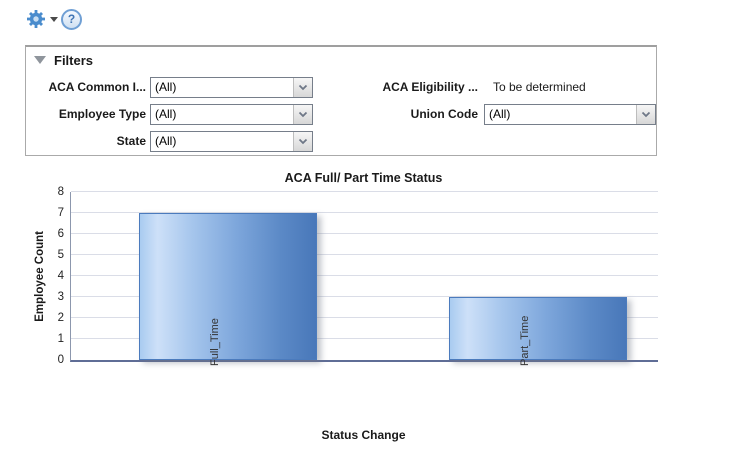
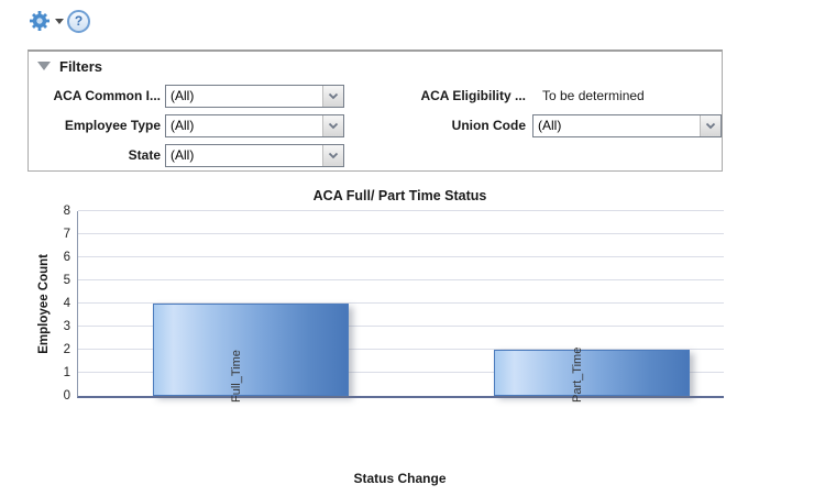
Full_Time: 7 -> 4
Part_Time: 3 -> 2
